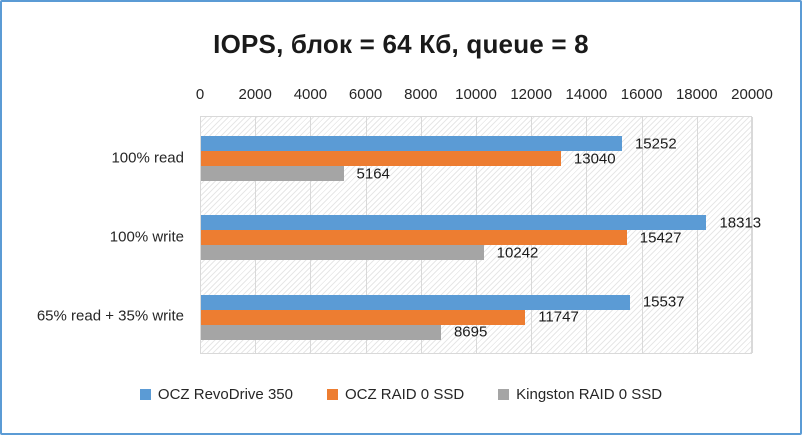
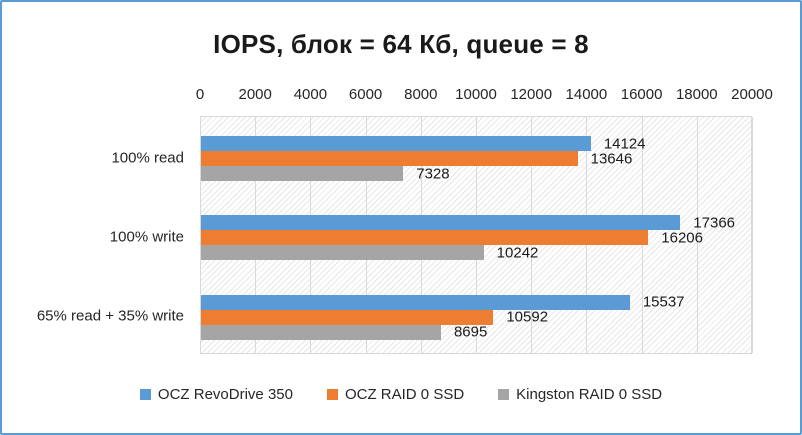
OCZ RevoDrive 350/100% read: 15252 -> 14124
OCZ RAID 0 SSD/100% read: 13040 -> 13646
Kingston RAID 0 SSD/100% read: 5164 -> 7328
OCZ RevoDrive 350/100% write: 18313 -> 17366
OCZ RAID 0 SSD/100% write: 15427 -> 16206
OCZ RAID 0 SSD/65% read + 35% write: 11747 -> 10592
